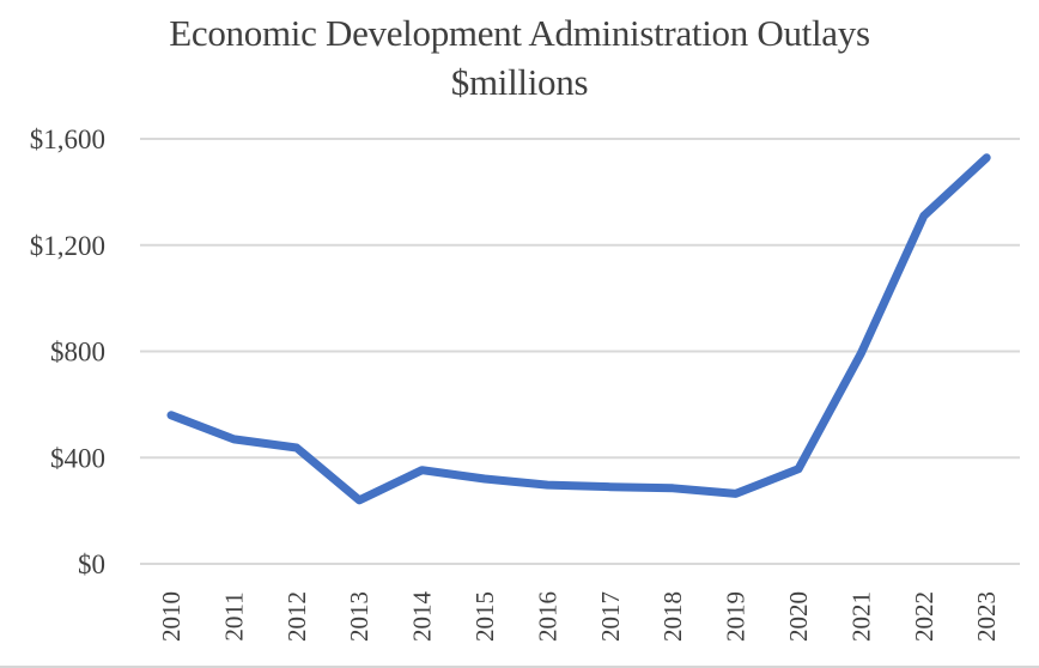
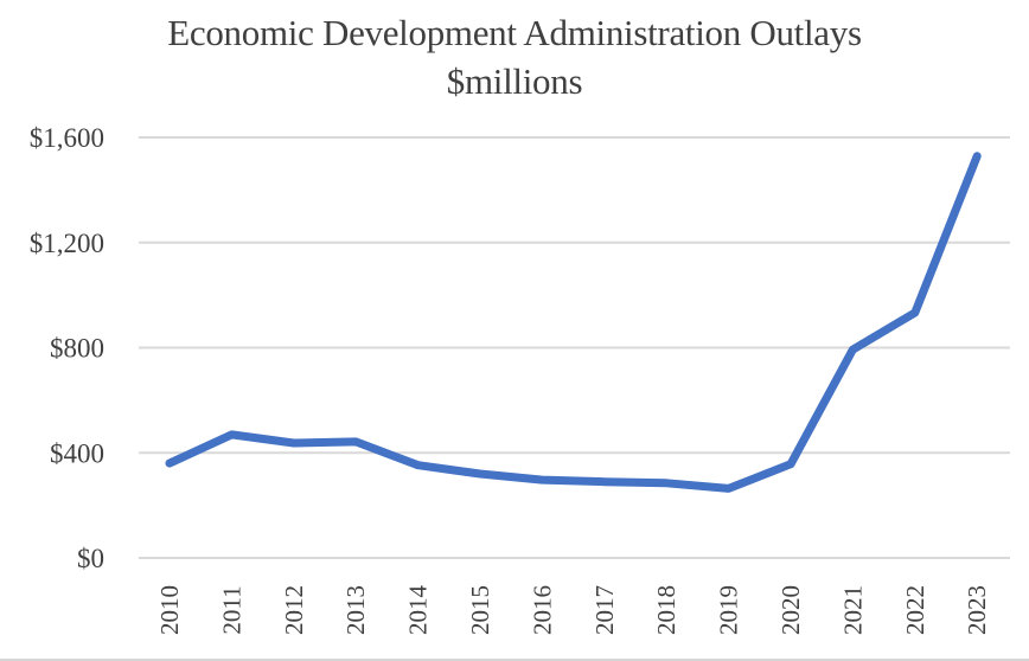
2010: $560 -> $360
2013: $240 -> $440
2022: $1310 -> $930
